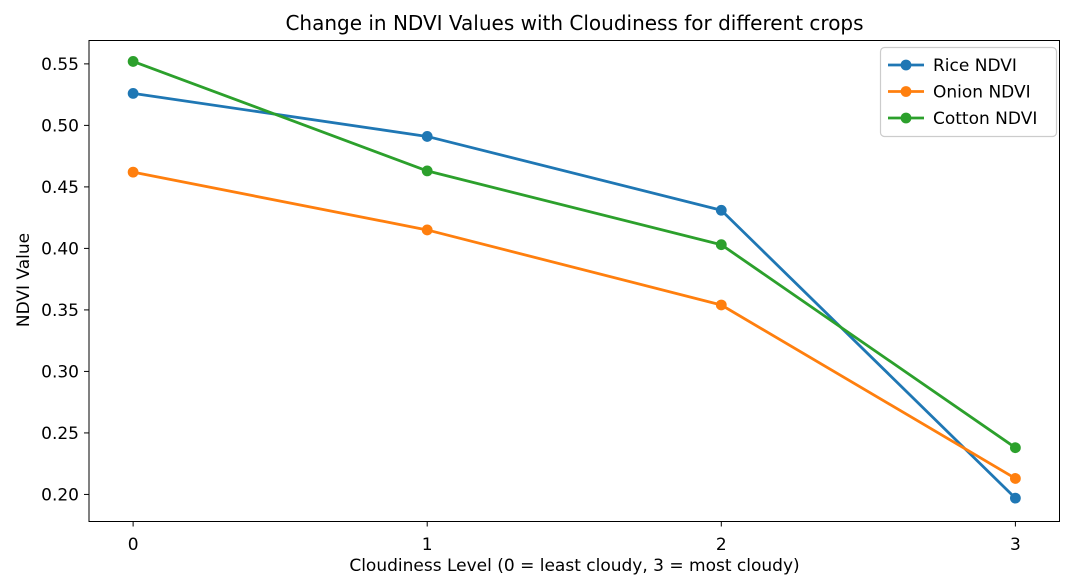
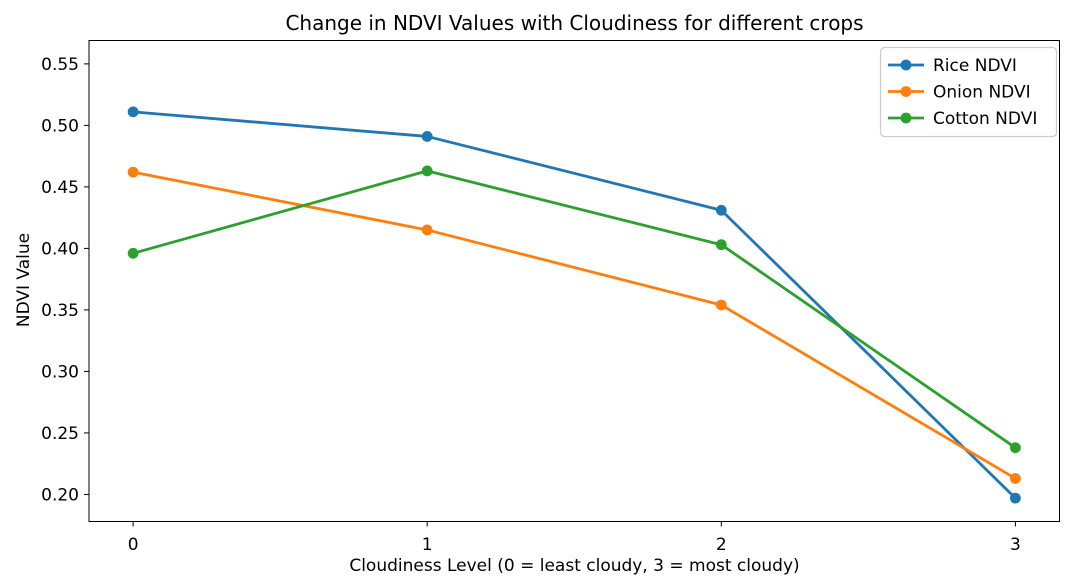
Rice NDVI/0: 0.526 -> 0.511
Cotton NDVI/0: 0.552 -> 0.396
